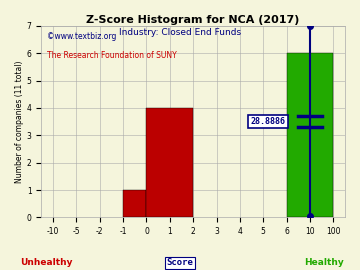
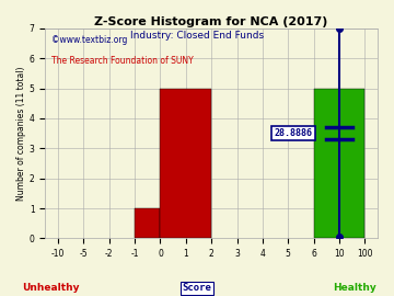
1: 4 -> 5
10: 6 -> 5
